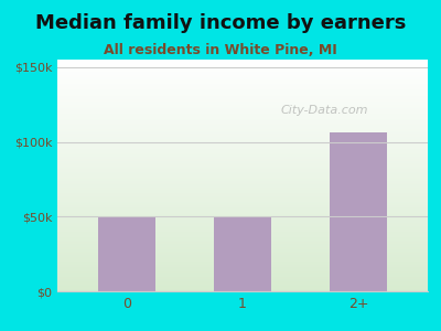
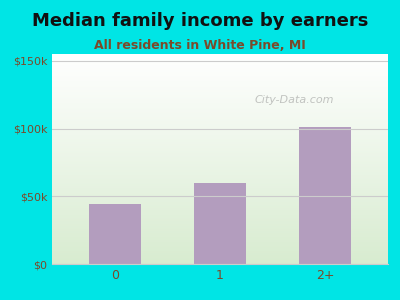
0: $50k -> $44k
1: $50k -> $60k
2+: $106k -> $101k
